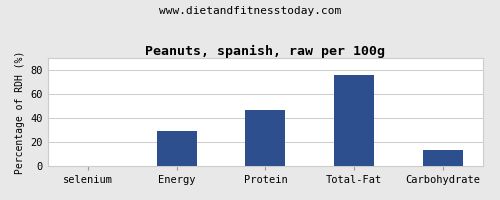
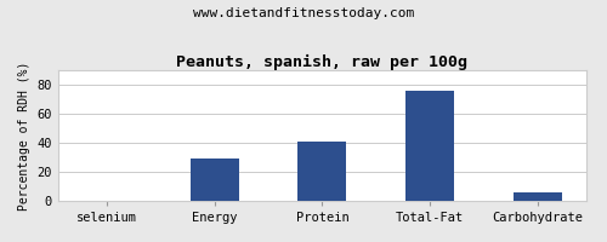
Protein: 47 -> 41
Carbohydrate: 13 -> 6
